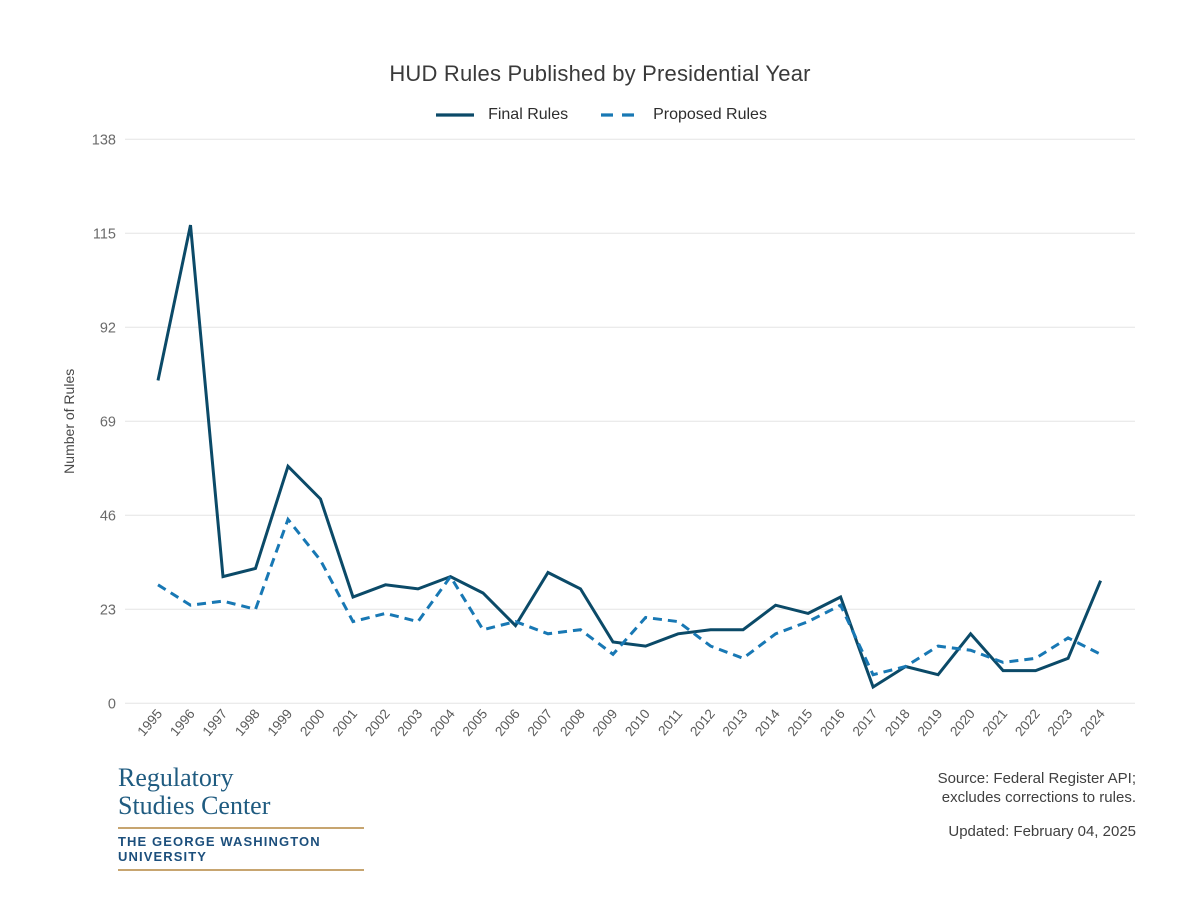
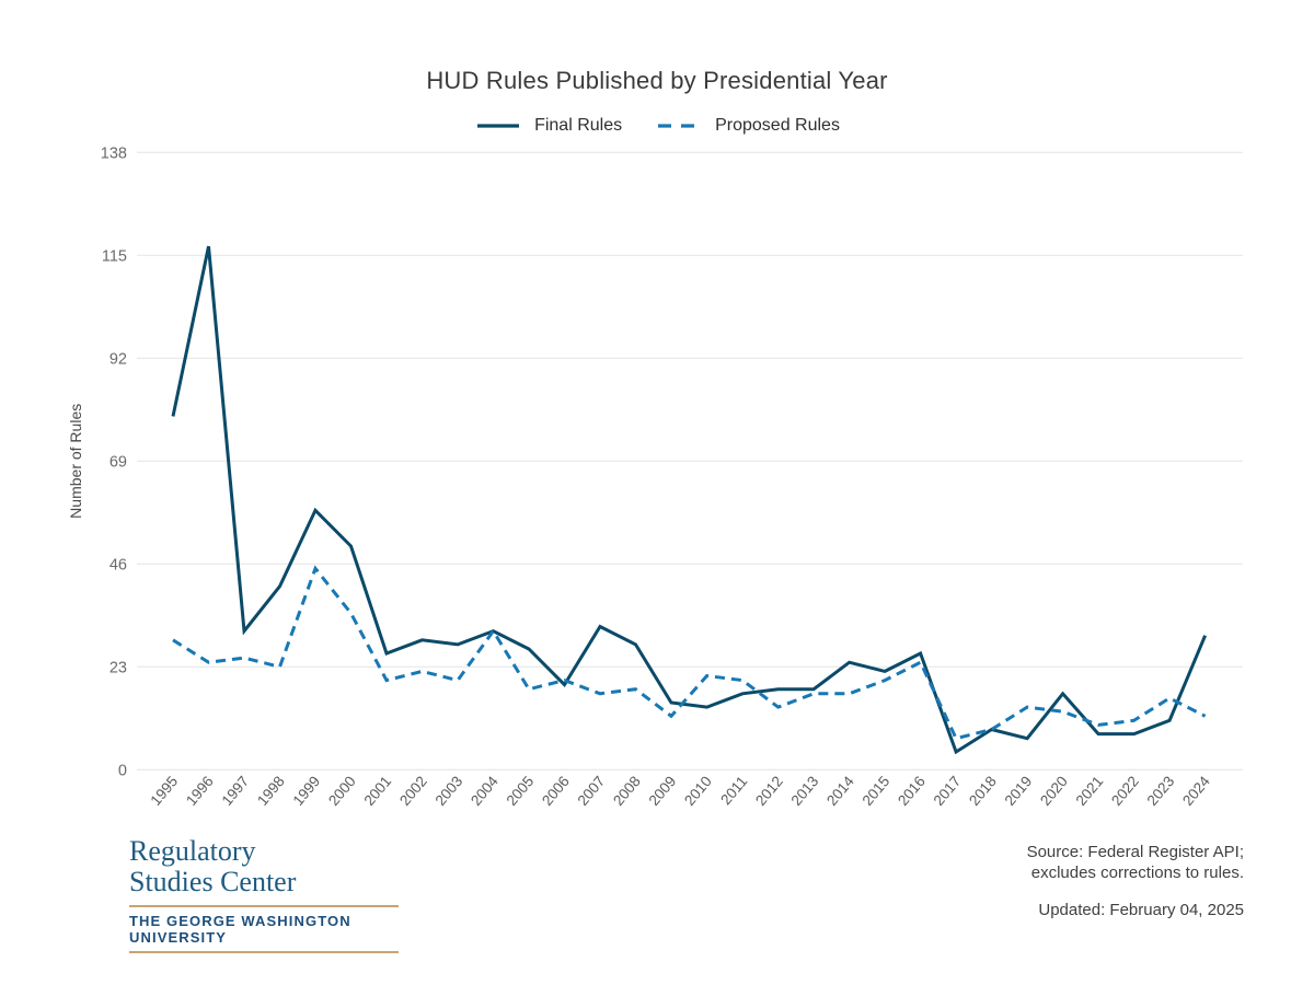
Final Rules/1998: 33 -> 41
Proposed Rules/2013: 11 -> 17
